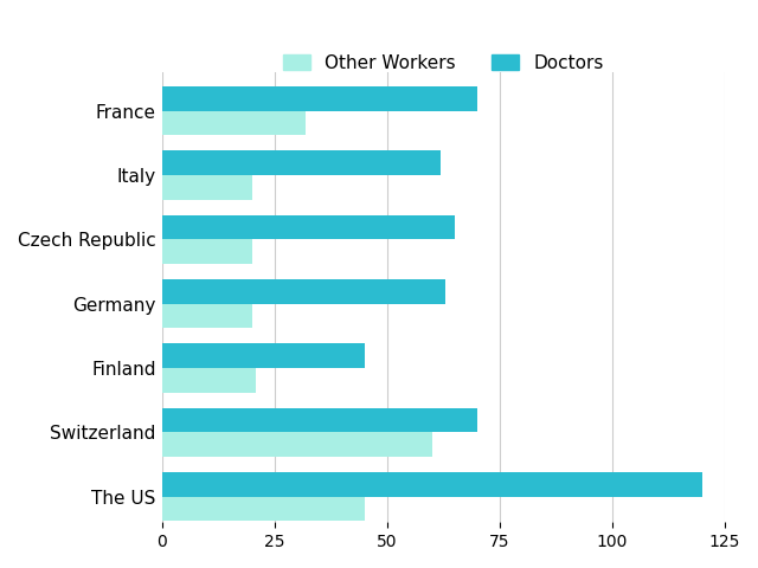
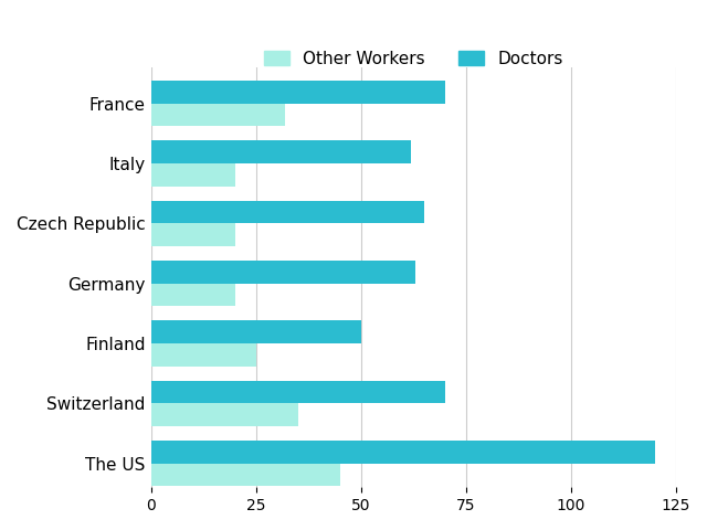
Doctors/Finland: 45 -> 50
Other Workers/Finland: 21 -> 25
Other Workers/Switzerland: 60 -> 35
